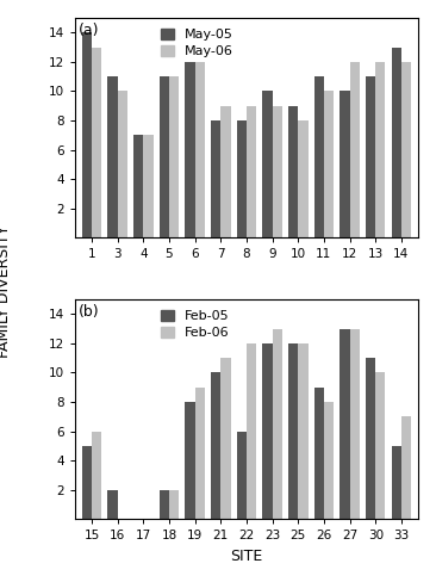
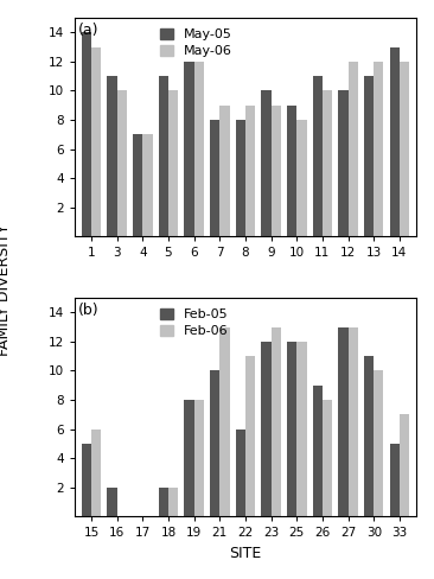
May-06/5: 11 -> 10
Feb-06/19: 9 -> 8
Feb-06/21: 11 -> 13
Feb-06/22: 12 -> 11
